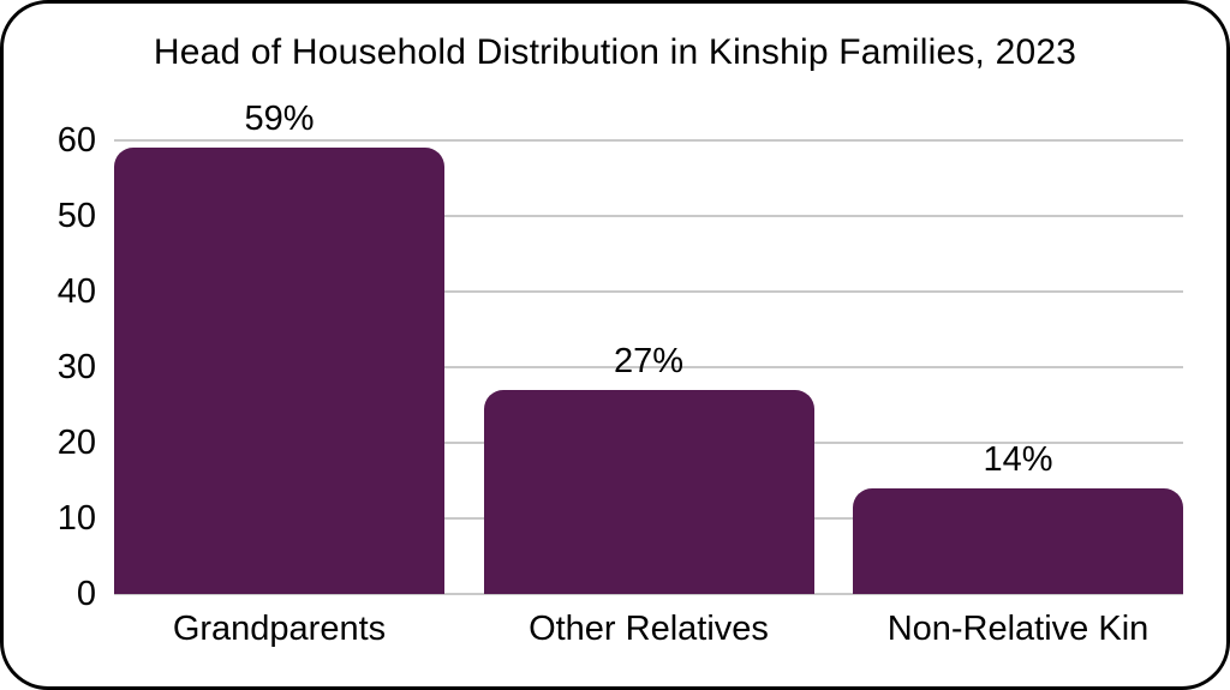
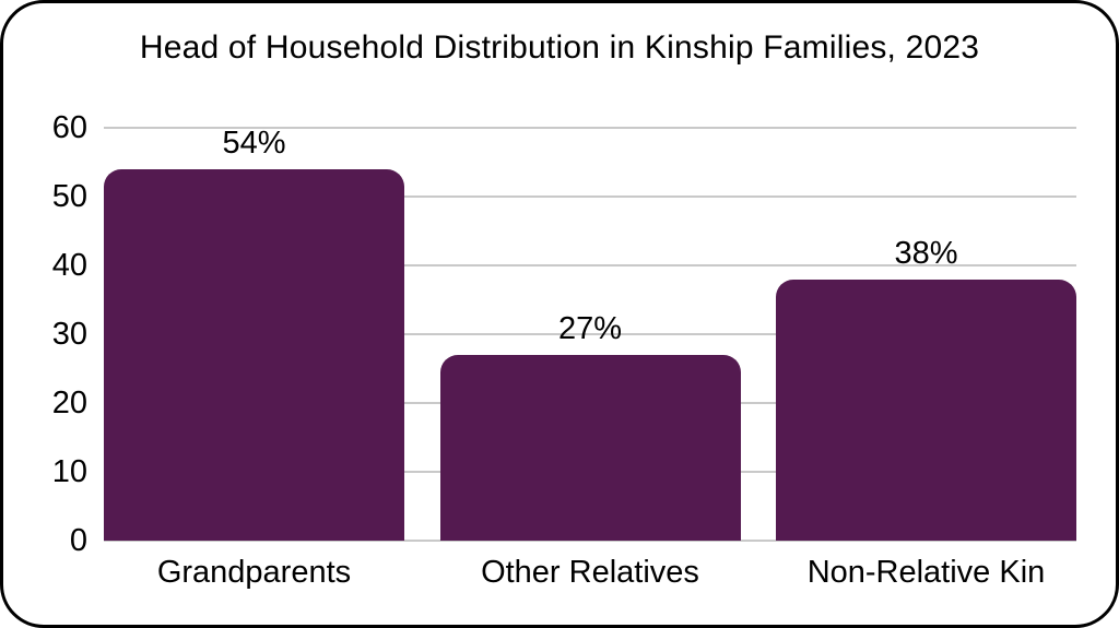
Grandparents: 59% -> 54%
Non-Relative Kin: 14% -> 38%
